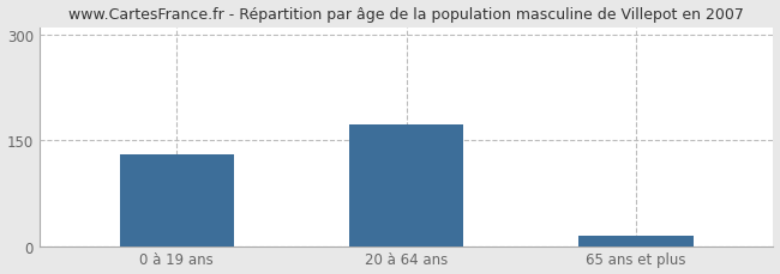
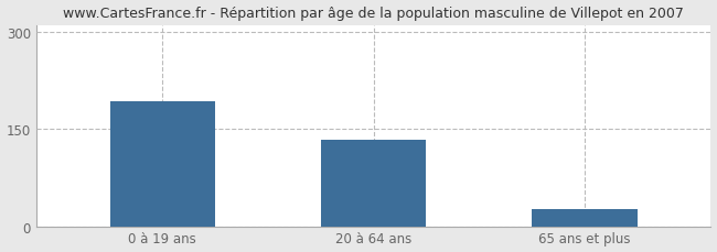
0 à 19 ans: 130 -> 192
20 à 64 ans: 173 -> 134
65 ans et plus: 15 -> 26
